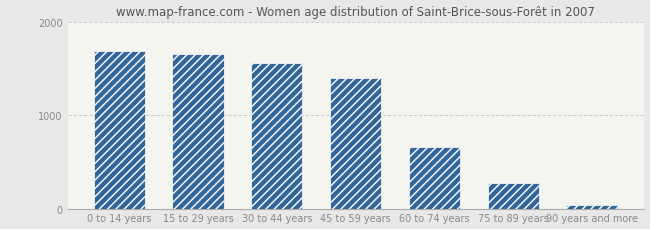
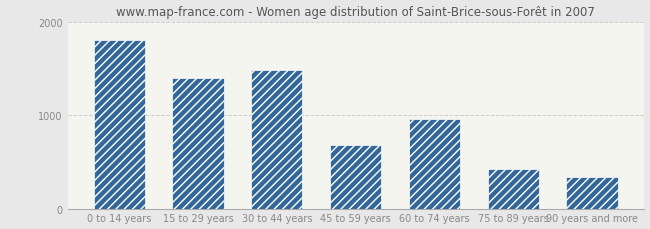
0 to 14 years: 1680 -> 1800
15 to 29 years: 1650 -> 1400
30 to 44 years: 1560 -> 1480
45 to 59 years: 1400 -> 680
60 to 74 years: 660 -> 960
75 to 89 years: 270 -> 420
90 years and more: 40 -> 340
